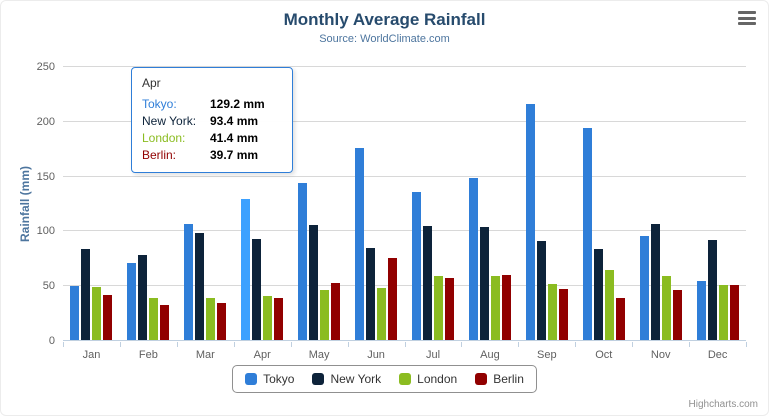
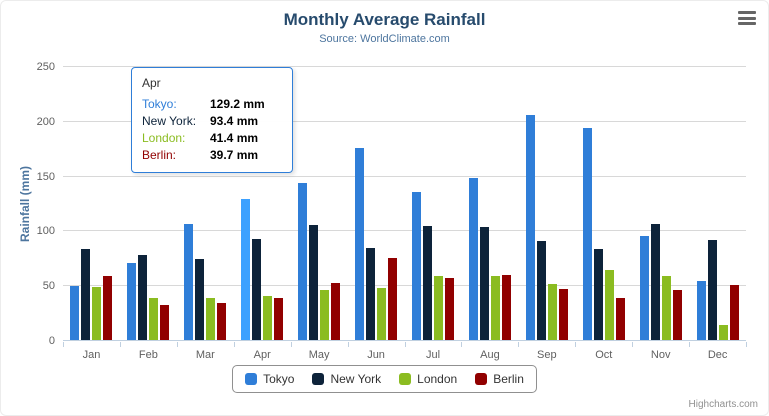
Berlin/Jan: 42 -> 59
New York/Mar: 98 -> 75
Tokyo/Sep: 216 -> 206
London/Dec: 51 -> 15
